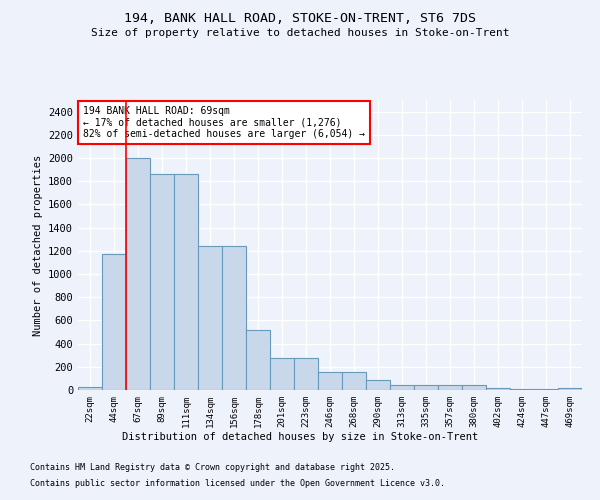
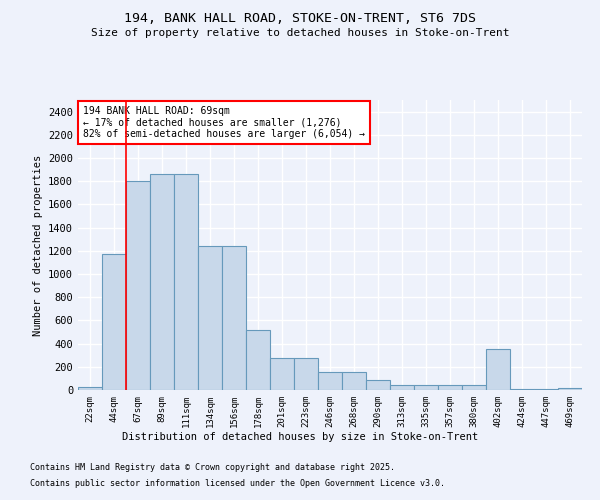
67sqm: 2000 -> 1800
402sqm: 20 -> 350
